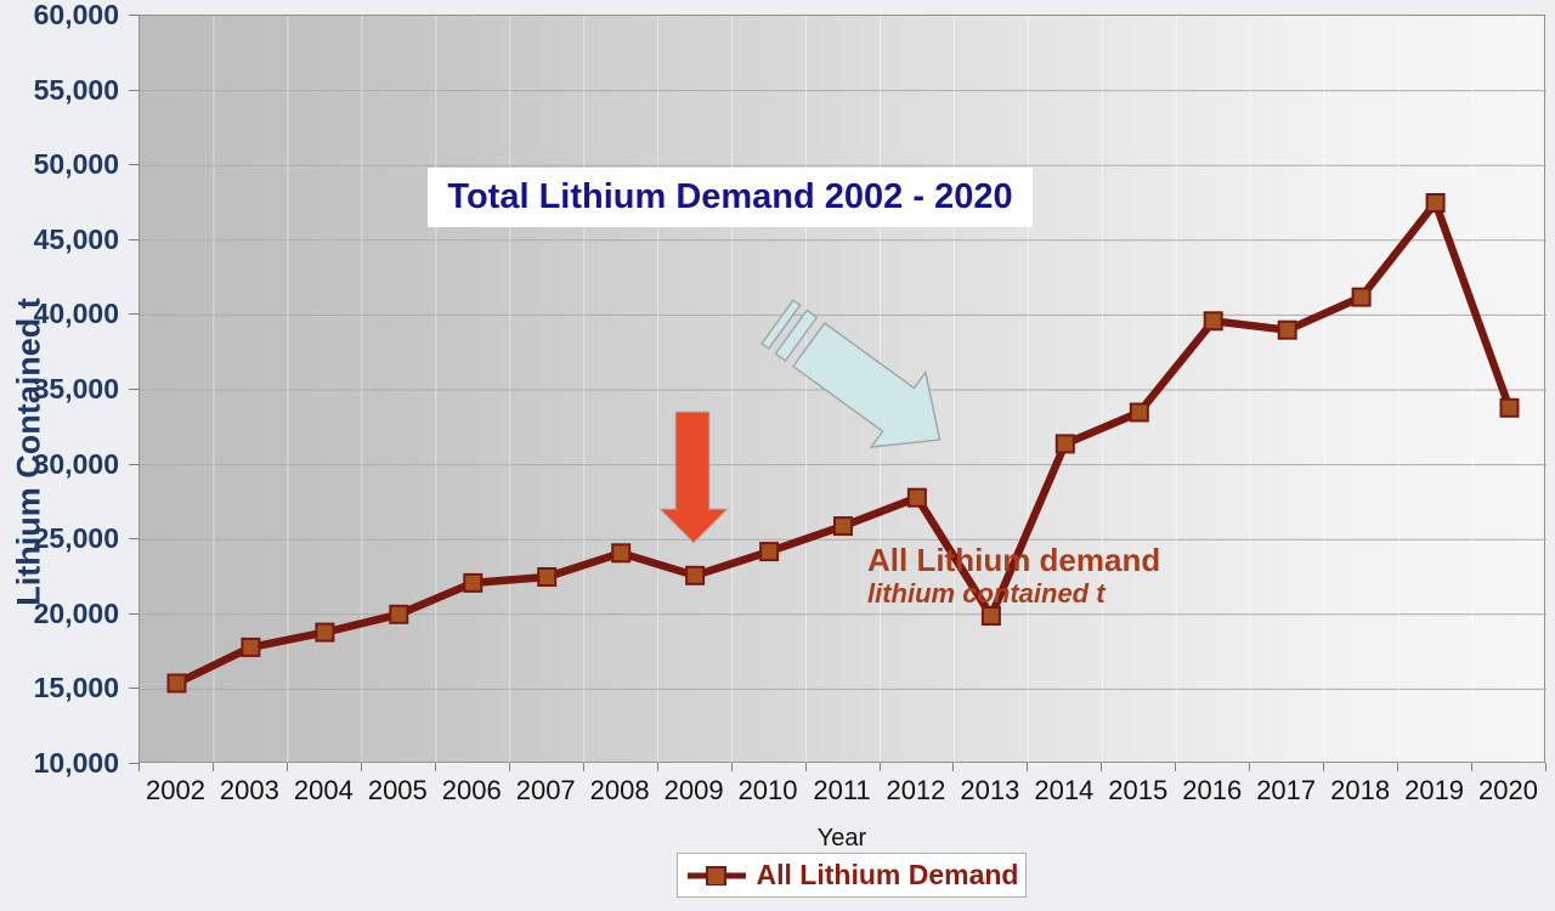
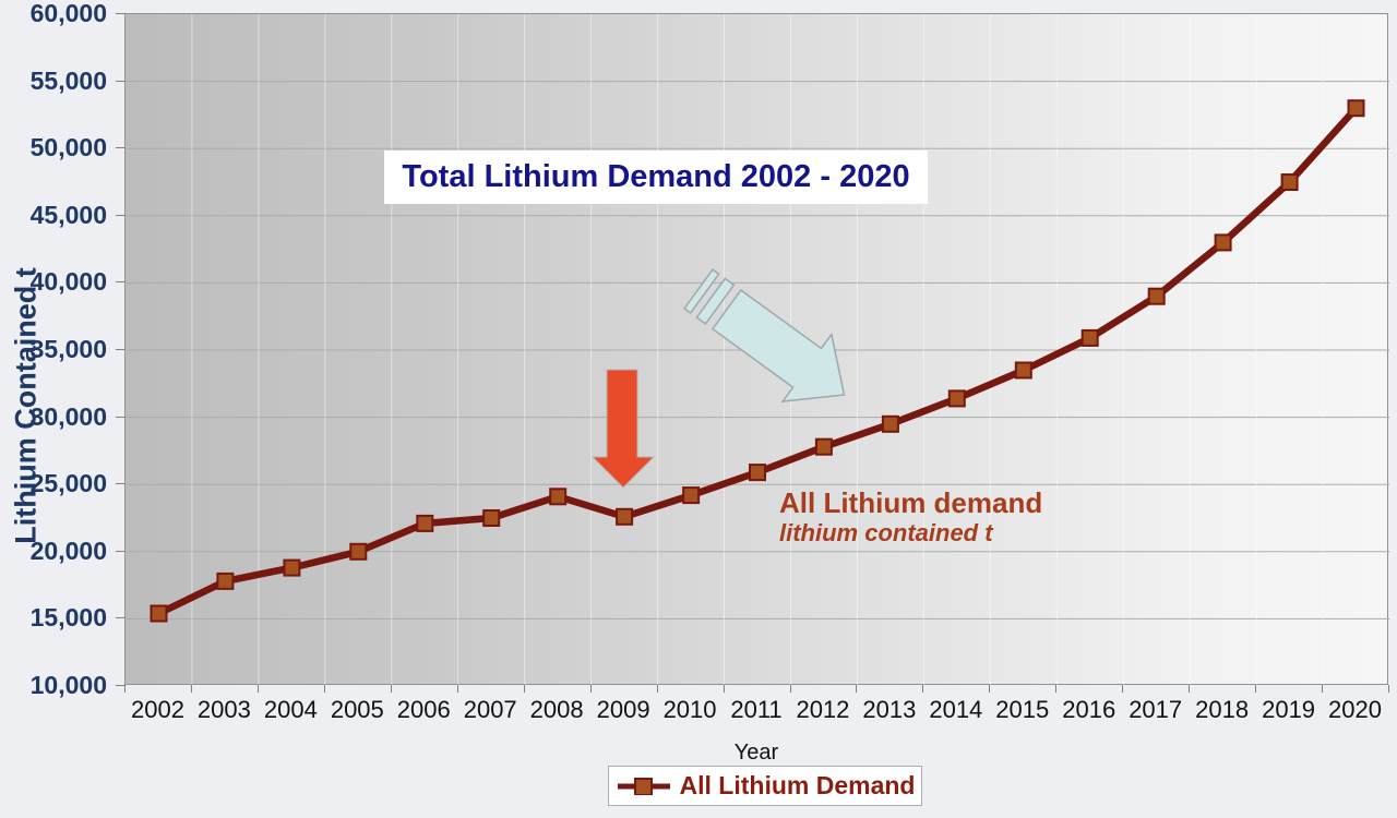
2013: 19900 -> 29500
2016: 39600 -> 35900
2018: 41200 -> 43000
2020: 33800 -> 53000
